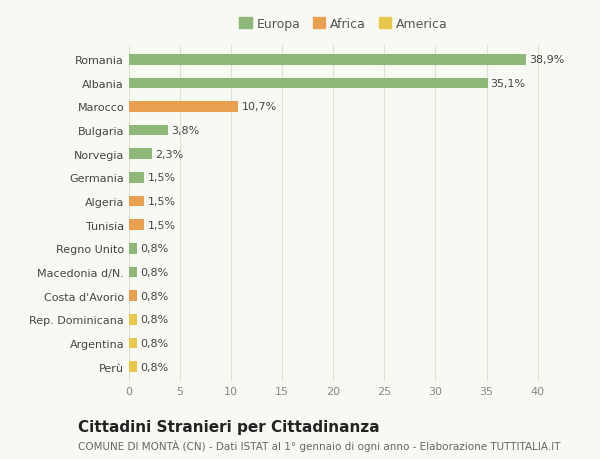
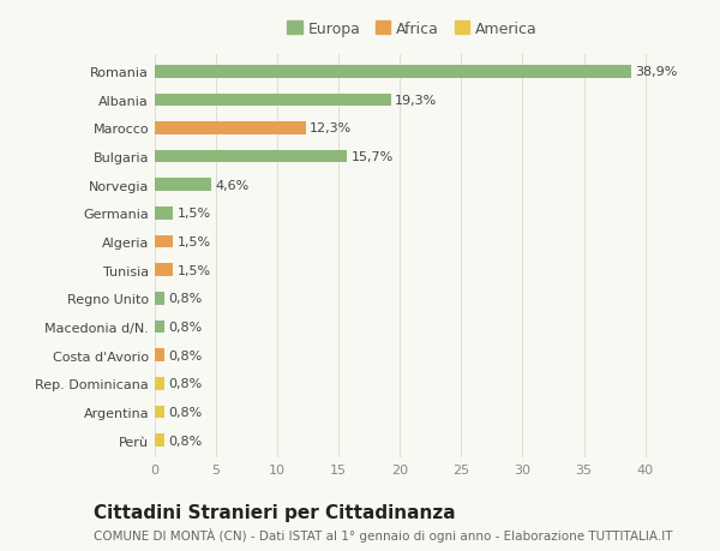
Albania: 35,1% -> 19,3%
Marocco: 10,7% -> 12,3%
Bulgaria: 3,8% -> 15,7%
Norvegia: 2,3% -> 4,6%
